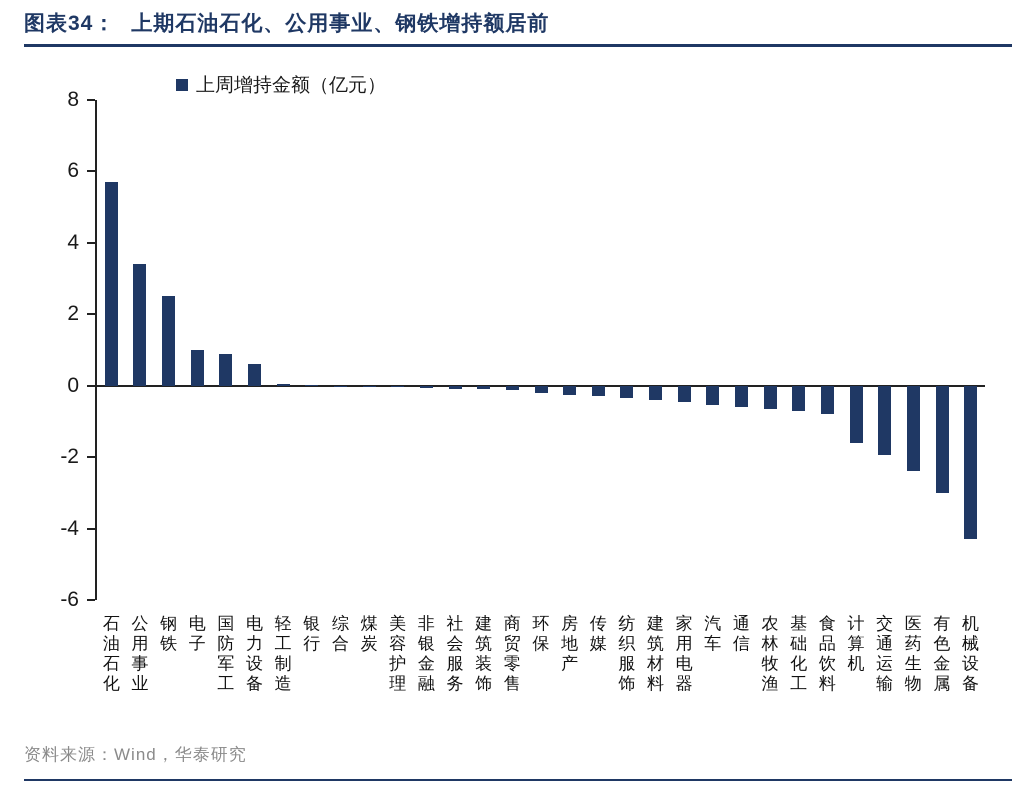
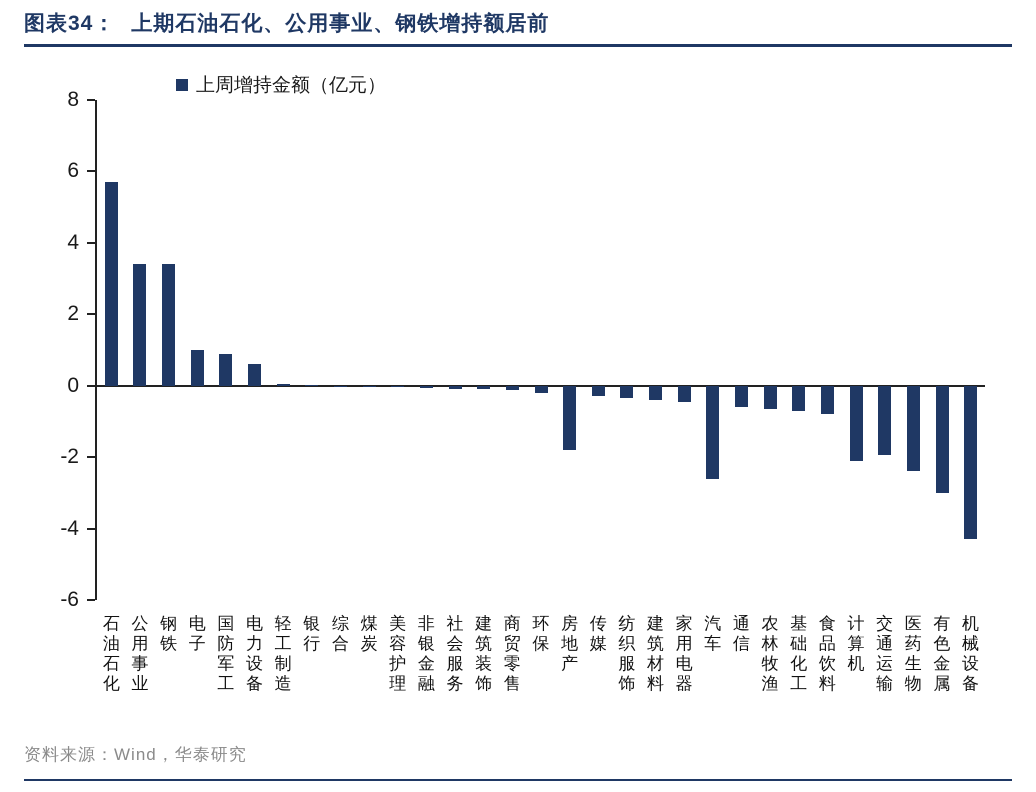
钢铁: 2.5 -> 3.4
房地产: -0.2 -> -1.8
汽车: -0.6 -> -2.6
计算机: -1.6 -> -2.1
